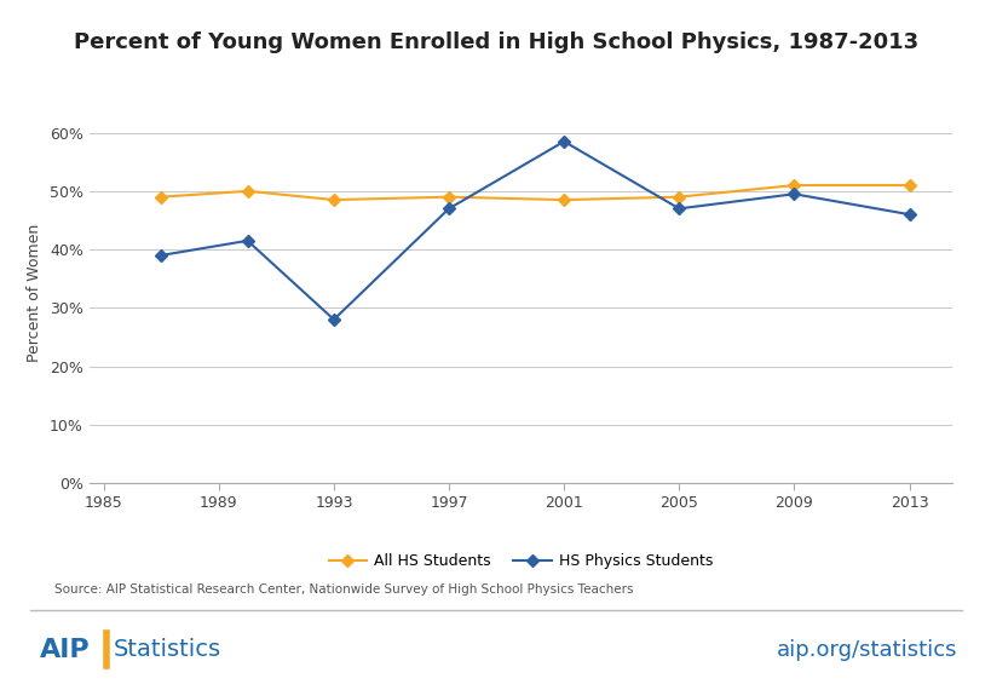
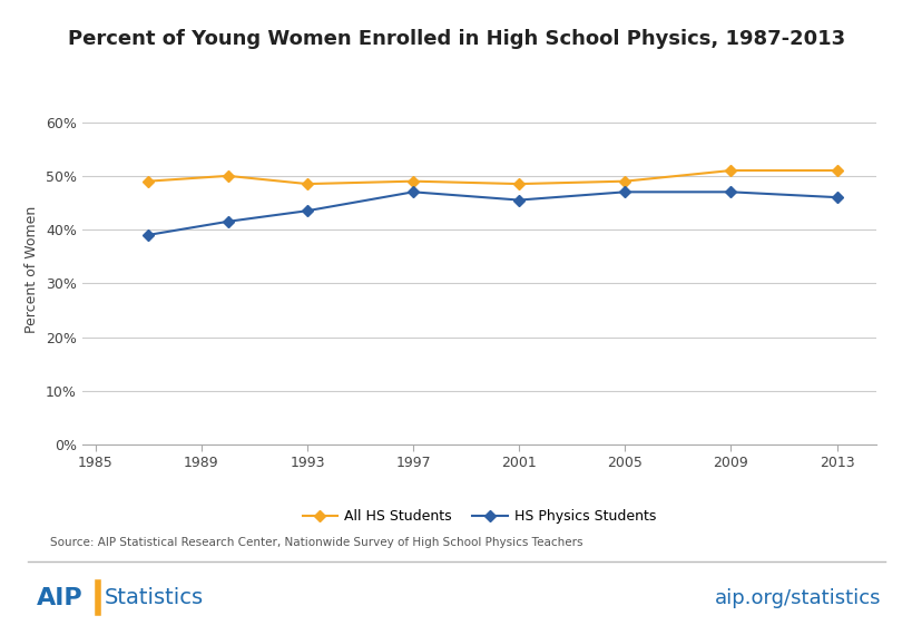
HS Physics Students/1993: 28.0% -> 43.5%
HS Physics Students/2001: 58.5% -> 45.5%
HS Physics Students/2009: 49.5% -> 47.0%
